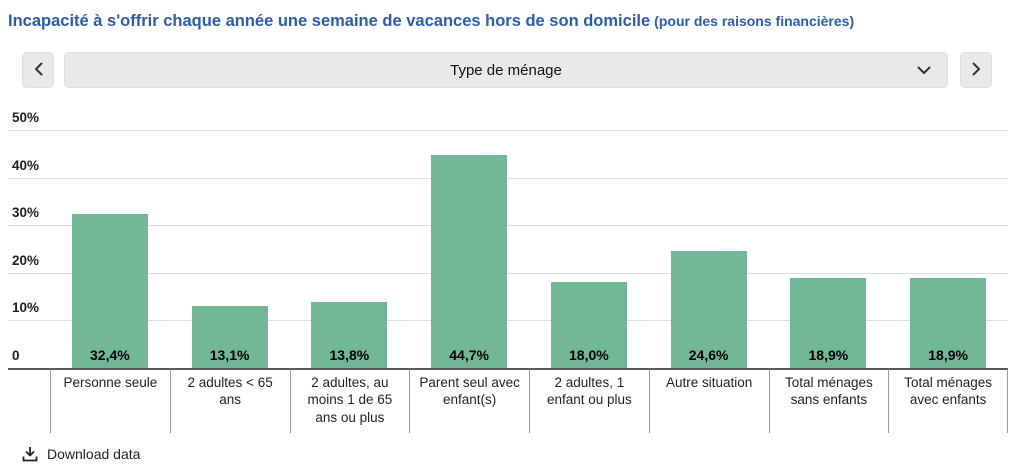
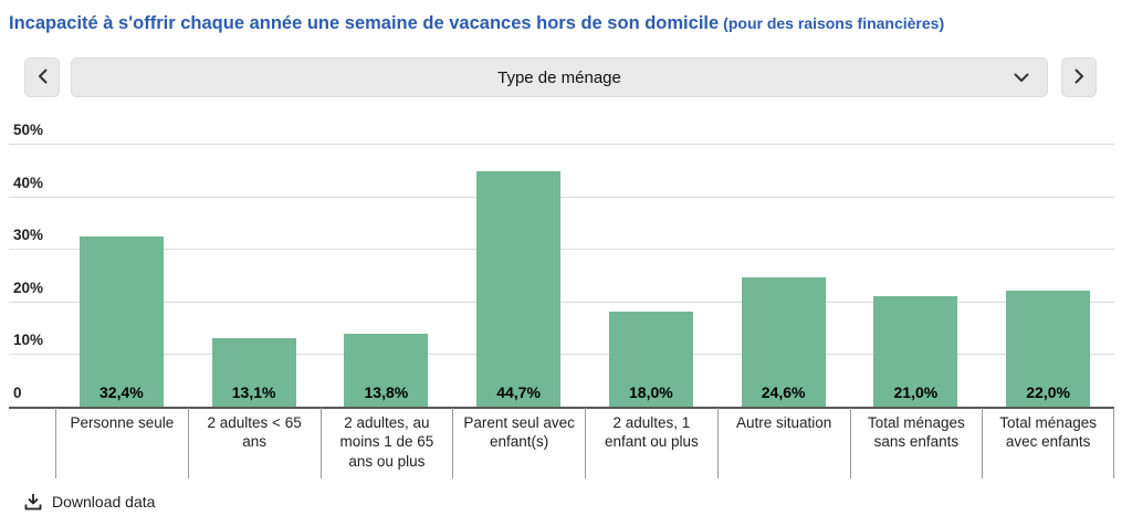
Total ménages sans enfants: 18,9% -> 21,0%
Total ménages avec enfants: 18,9% -> 22,0%
